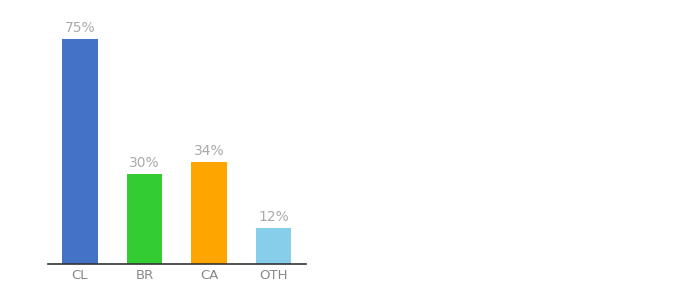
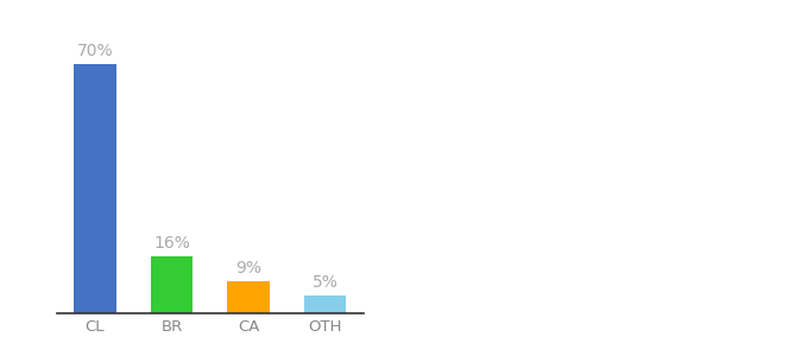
CL: 75% -> 70%
BR: 30% -> 16%
CA: 34% -> 9%
OTH: 12% -> 5%
